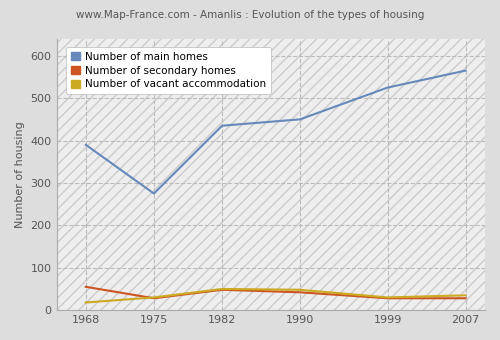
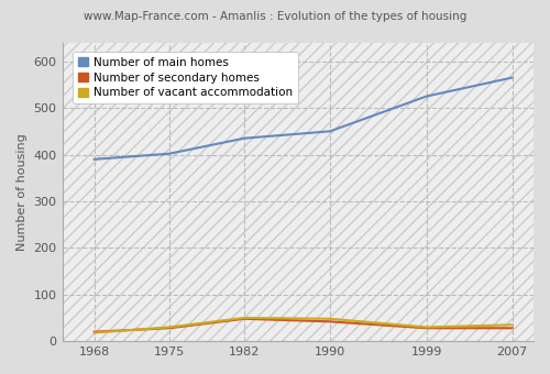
Number of secondary homes/1968: 55 -> 20
Number of main homes/1975: 275 -> 402
